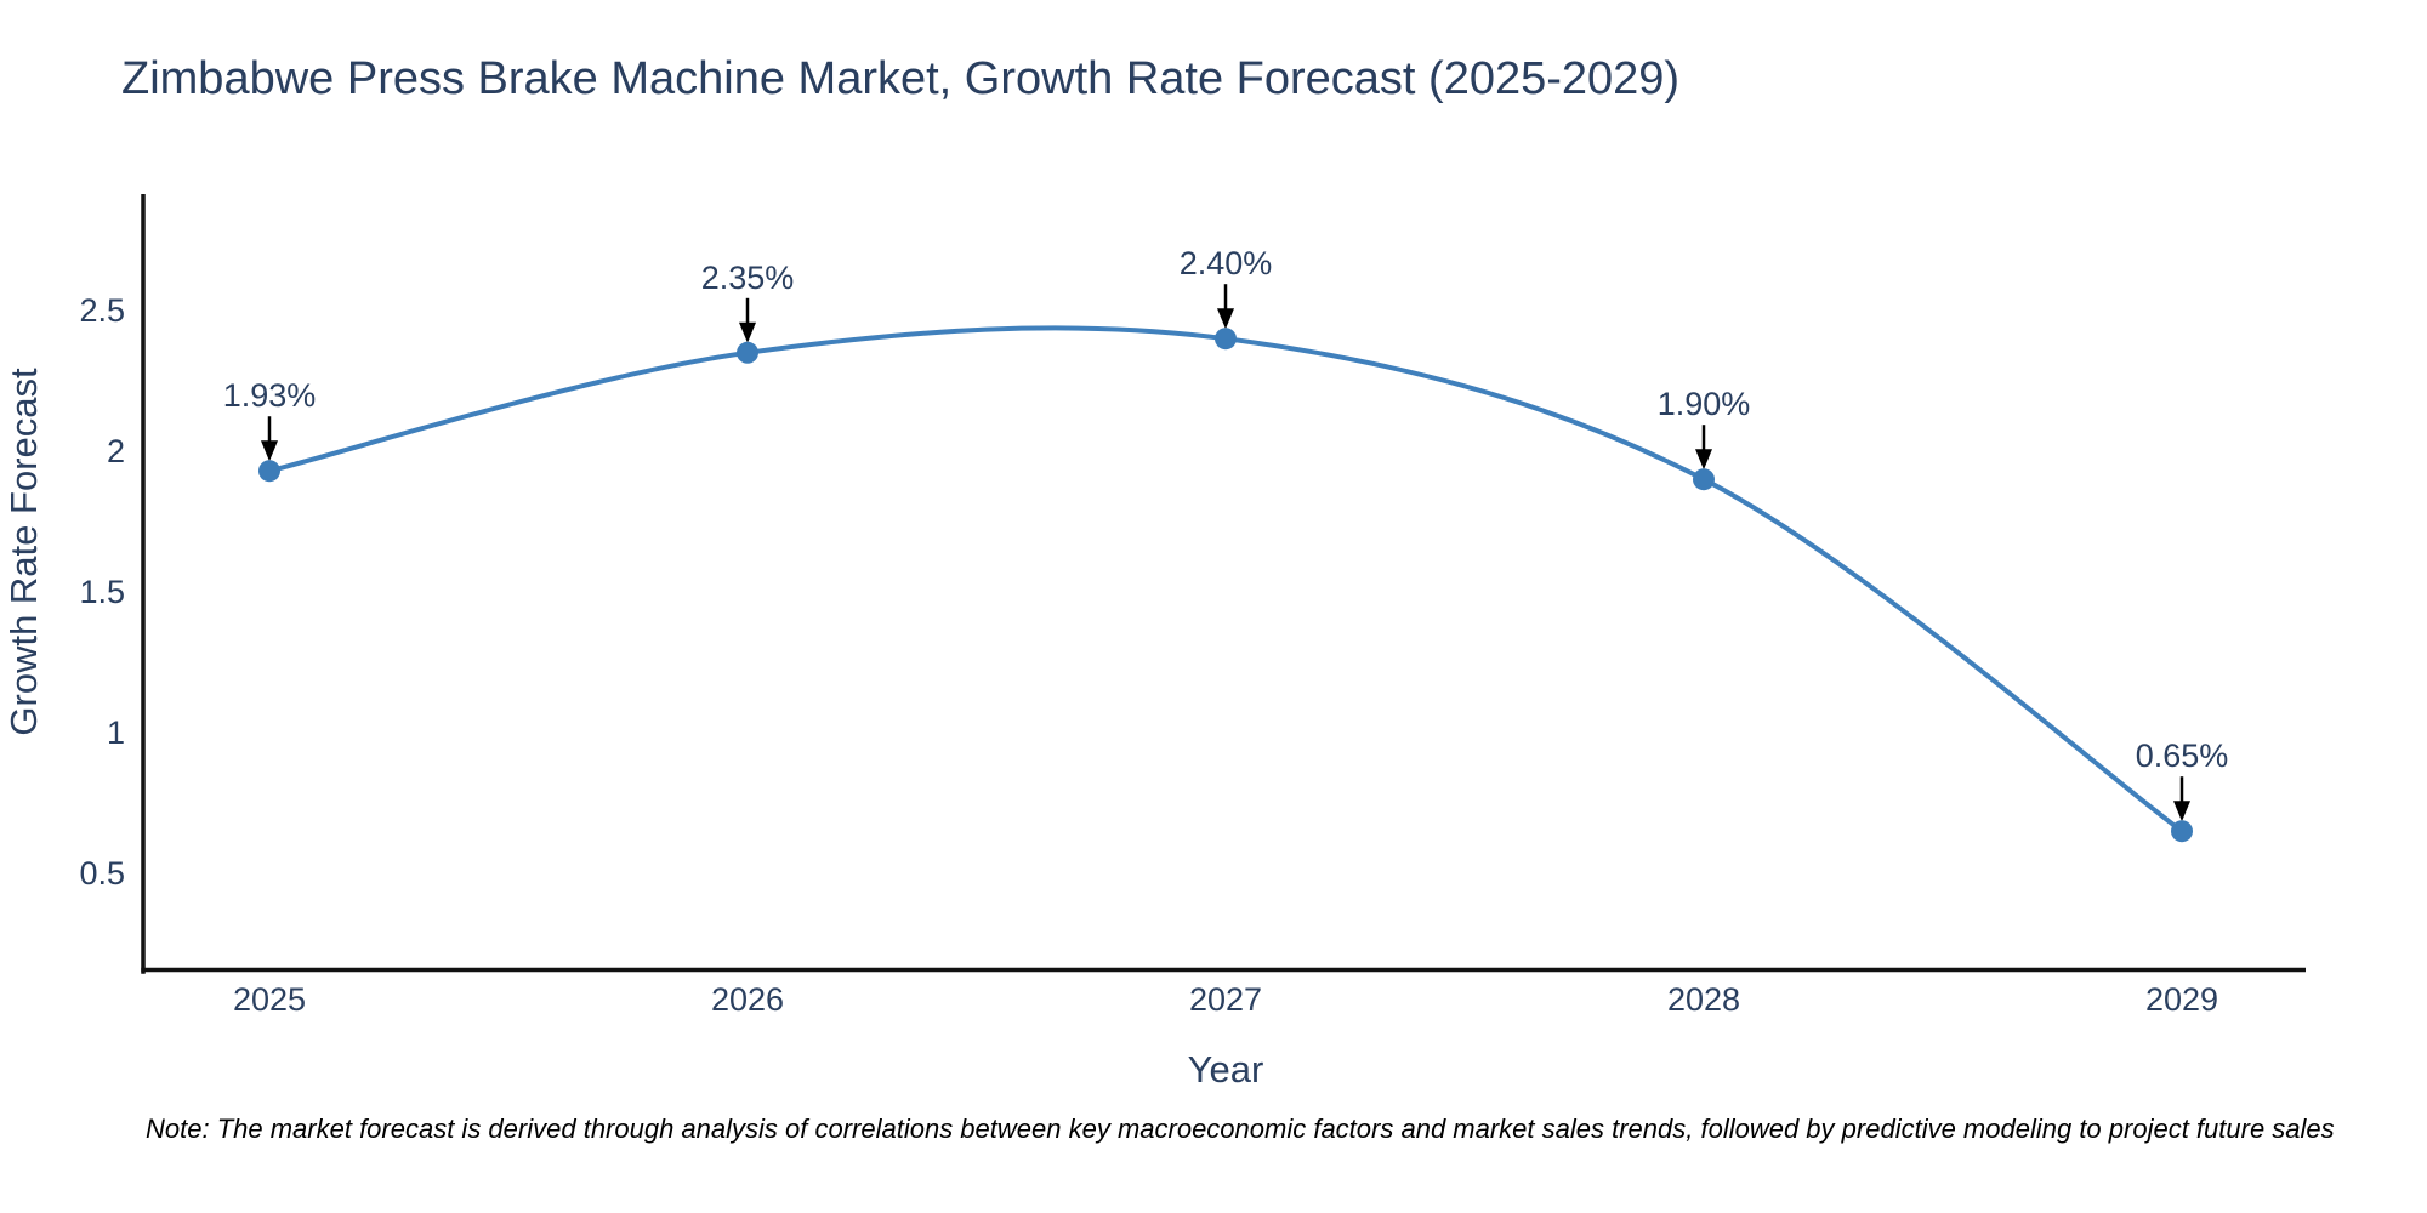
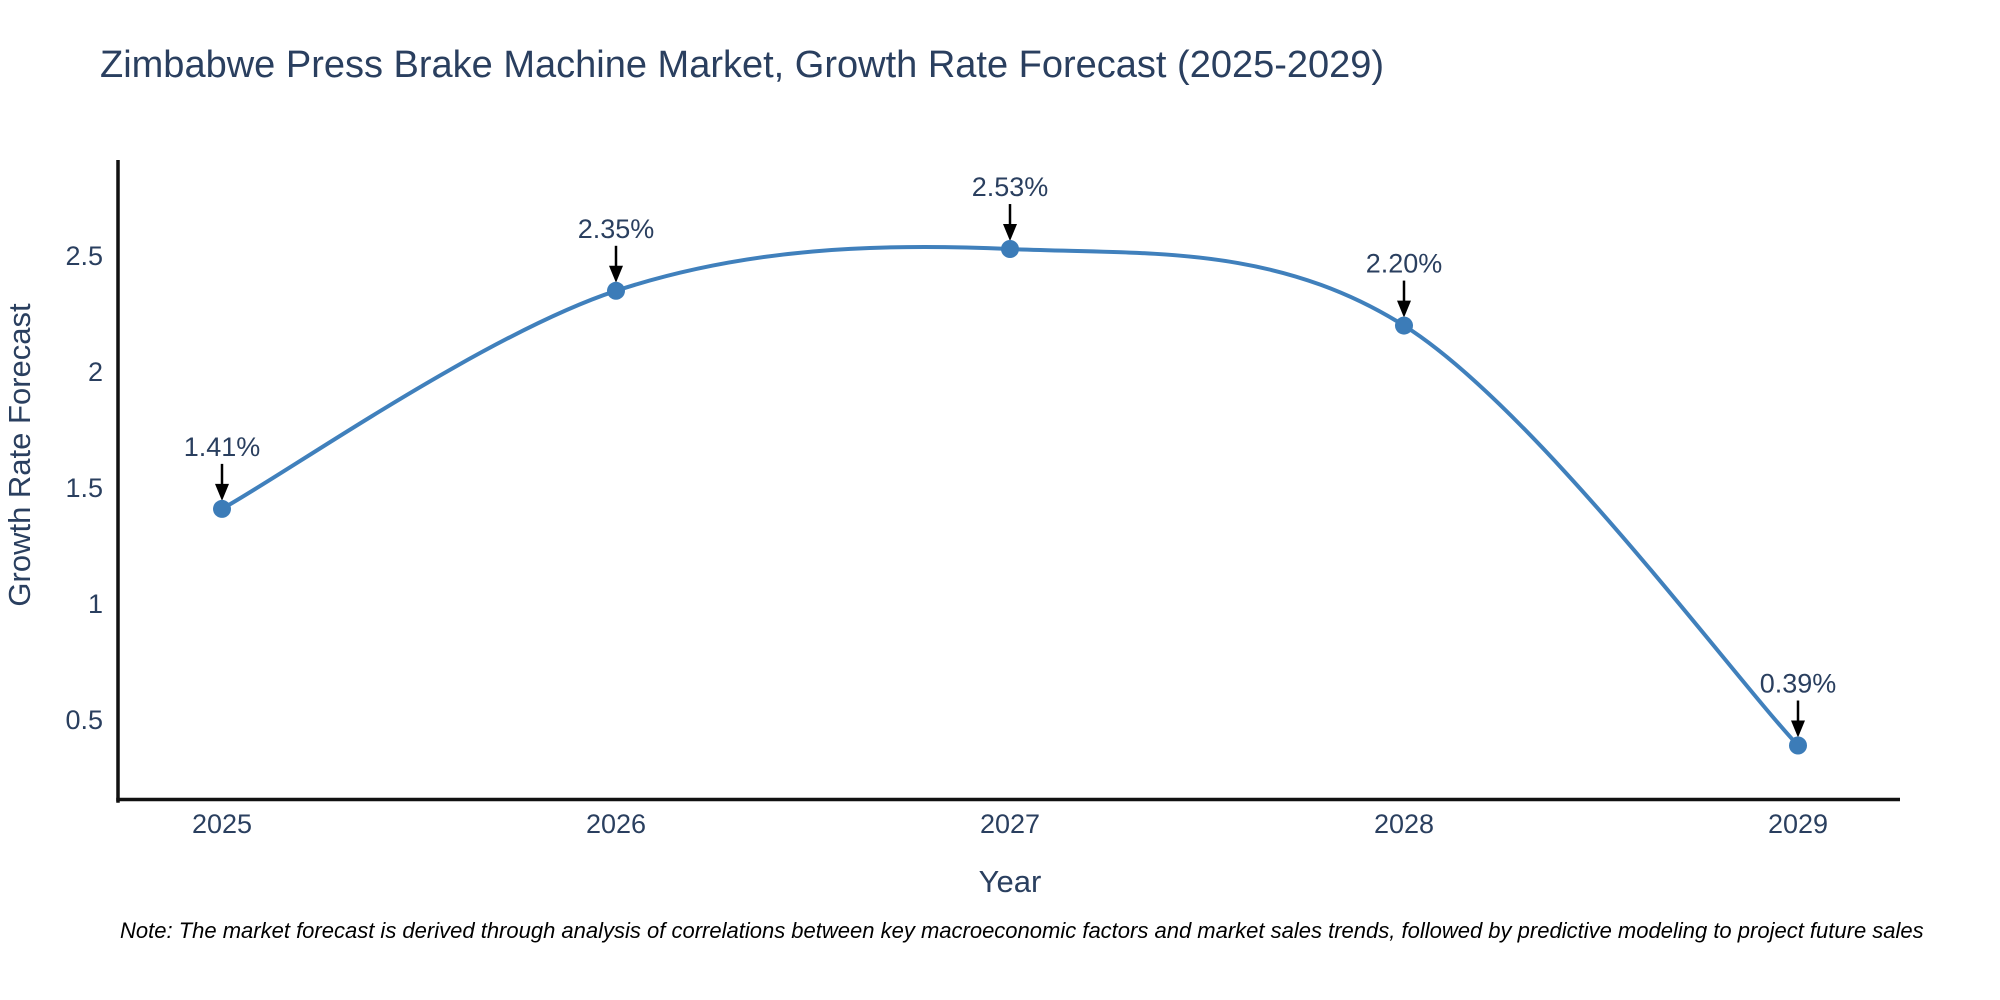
2025: 1.93% -> 1.41%
2027: 2.40% -> 2.53%
2028: 1.90% -> 2.20%
2029: 0.65% -> 0.39%
